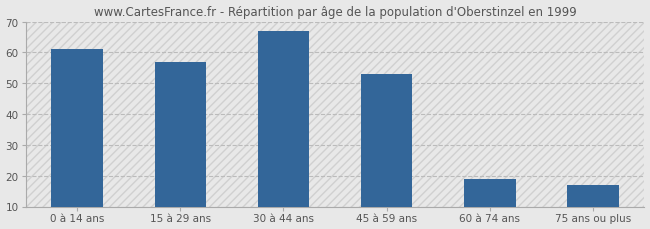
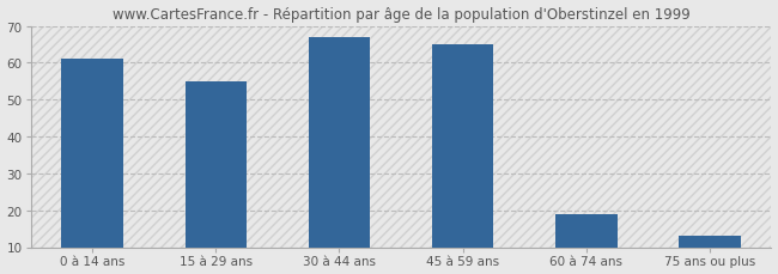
15 à 29 ans: 57 -> 55
45 à 59 ans: 53 -> 65
75 ans ou plus: 17 -> 13
